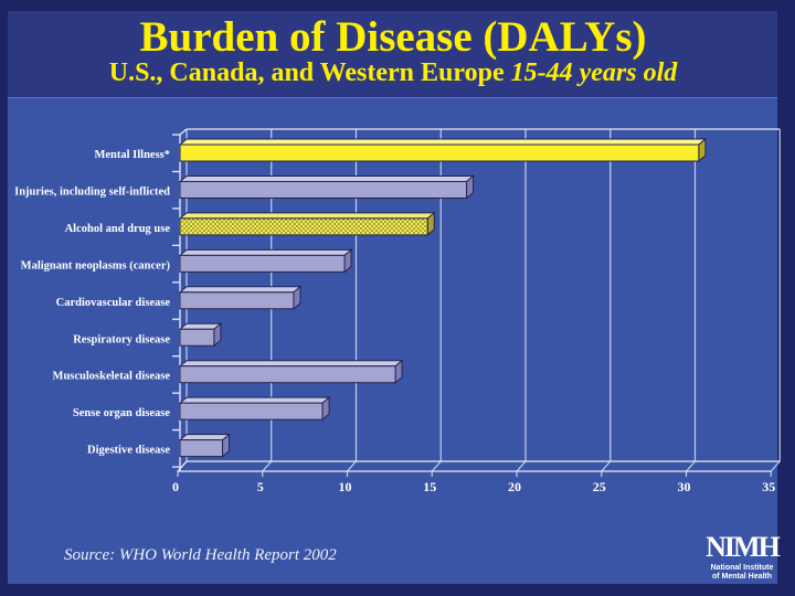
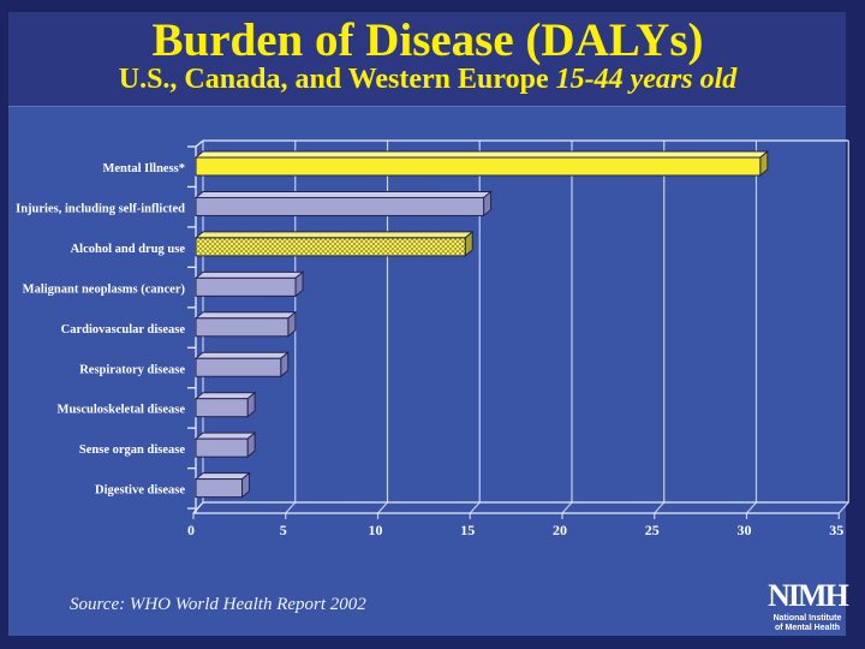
Injuries, including self-inflicted: 17.3 -> 16.0
Malignant neoplasms (cancer): 10.1 -> 5.8
Cardiovascular disease: 7.1 -> 5.4
Respiratory disease: 2.4 -> 5.0
Musculoskeletal disease: 13.1 -> 3.2
Sense organ disease: 8.8 -> 3.2
